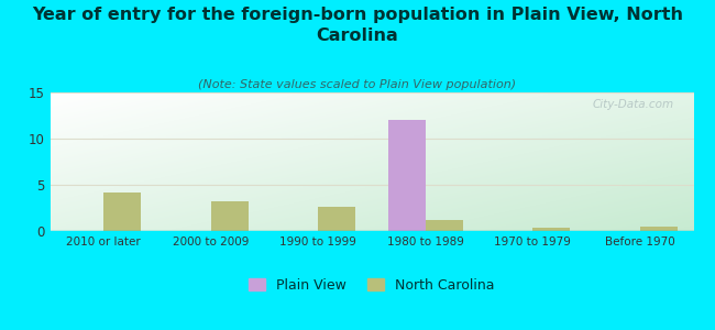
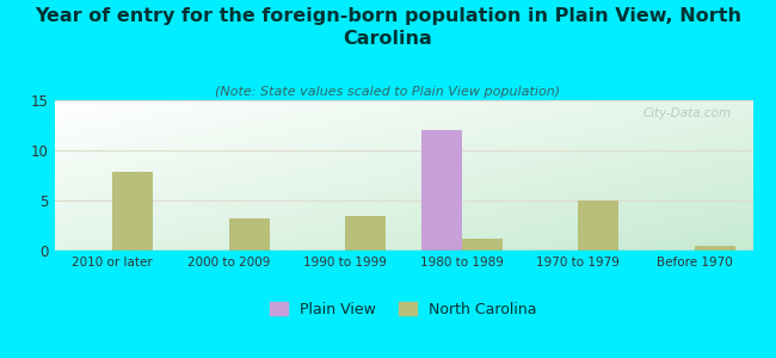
North Carolina/2010 or later: 4.2 -> 7.8
North Carolina/1990 to 1999: 2.6 -> 3.4
North Carolina/1970 to 1979: 0.4 -> 5.0
